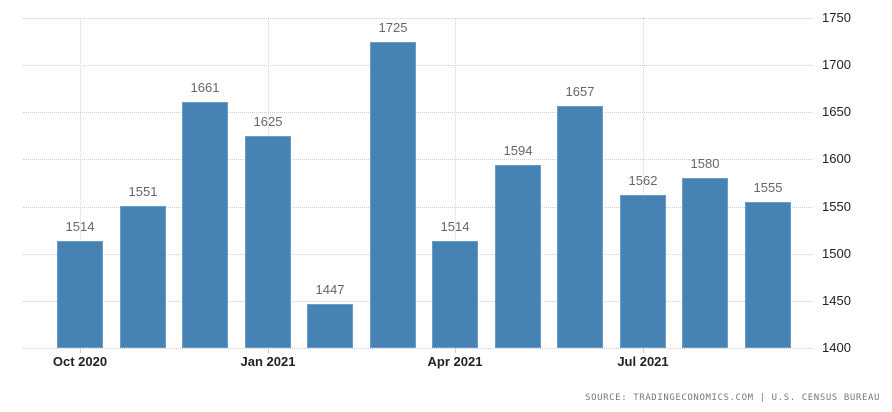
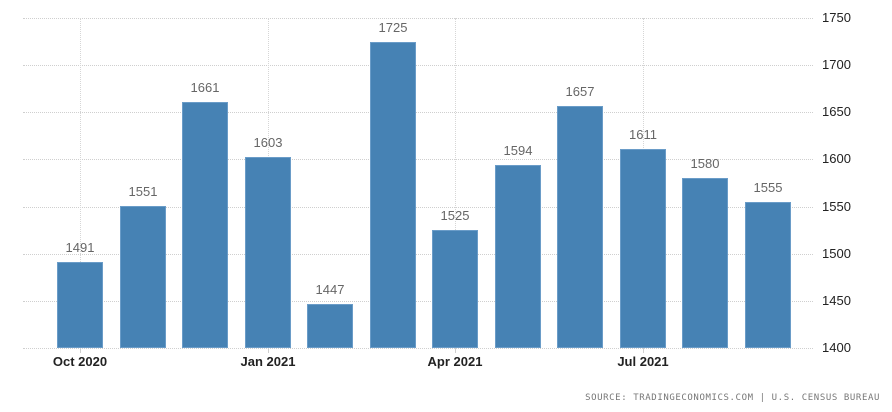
Oct 2020: 1514 -> 1491
Jan 2021: 1625 -> 1603
Apr 2021: 1514 -> 1525
Jul 2021: 1562 -> 1611
